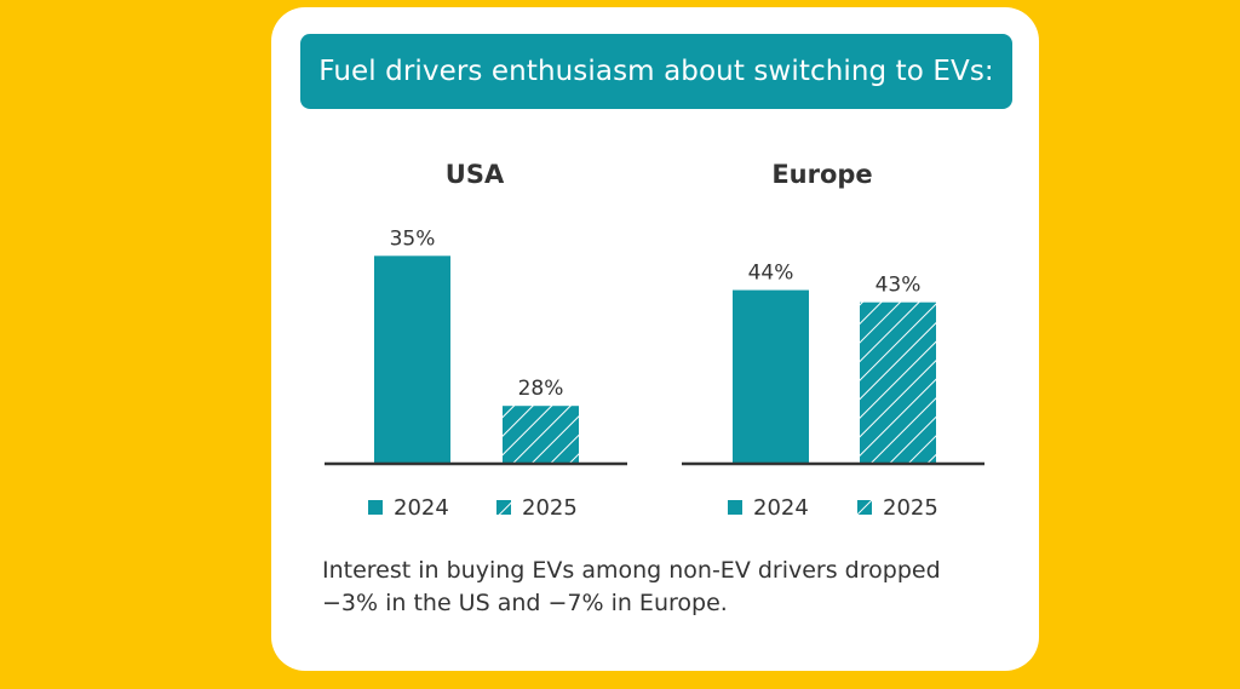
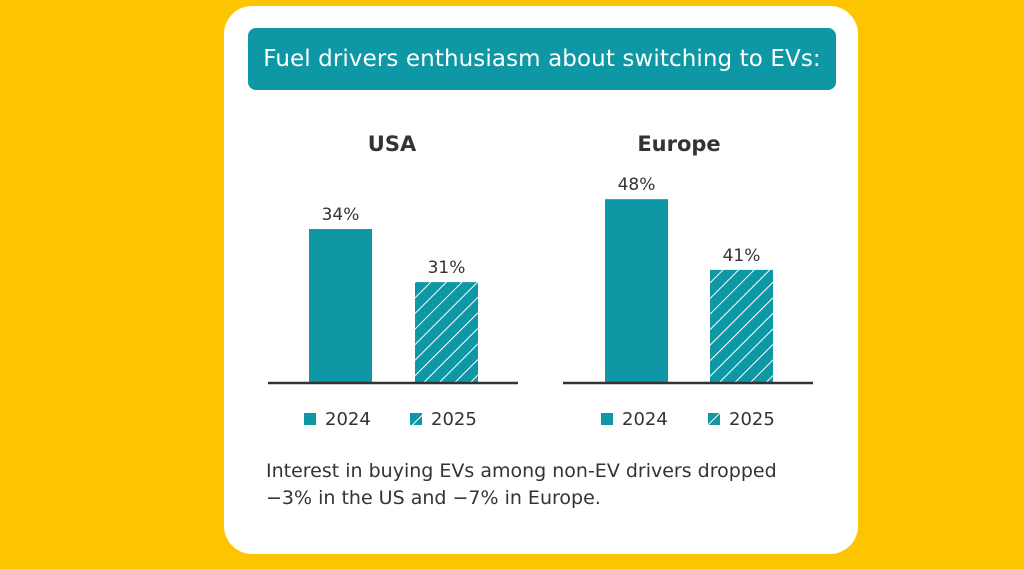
USA/2024: 35% -> 34%
USA/2025: 28% -> 31%
Europe/2024: 44% -> 48%
Europe/2025: 43% -> 41%
